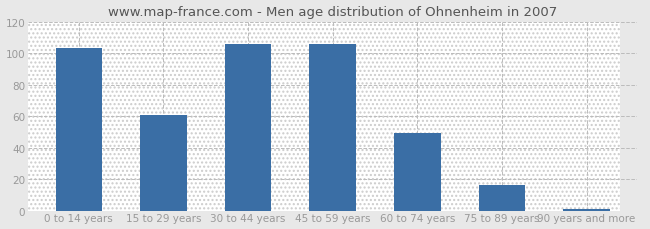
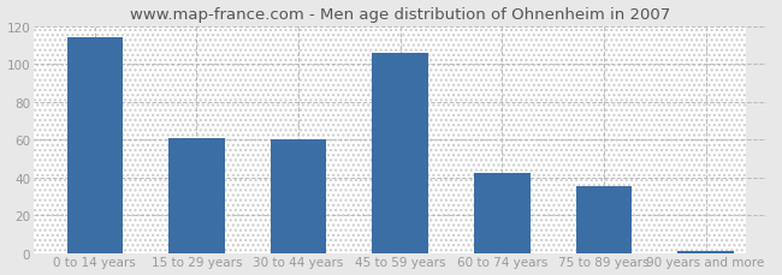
0 to 14 years: 103 -> 114
30 to 44 years: 106 -> 60
60 to 74 years: 49 -> 42
75 to 89 years: 16 -> 35
